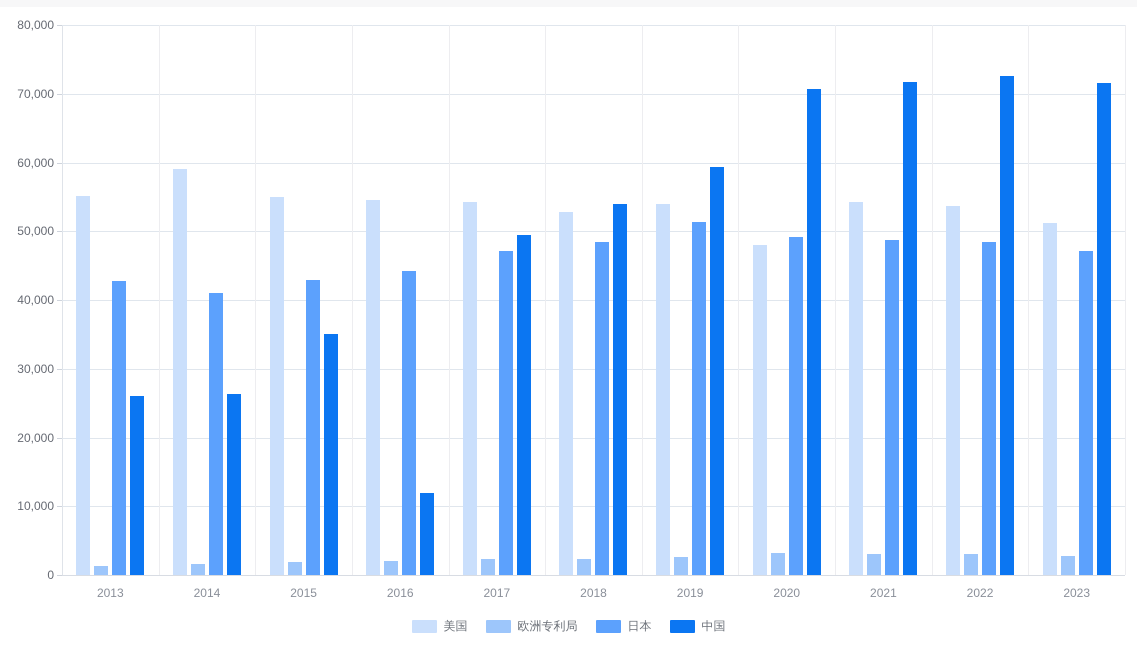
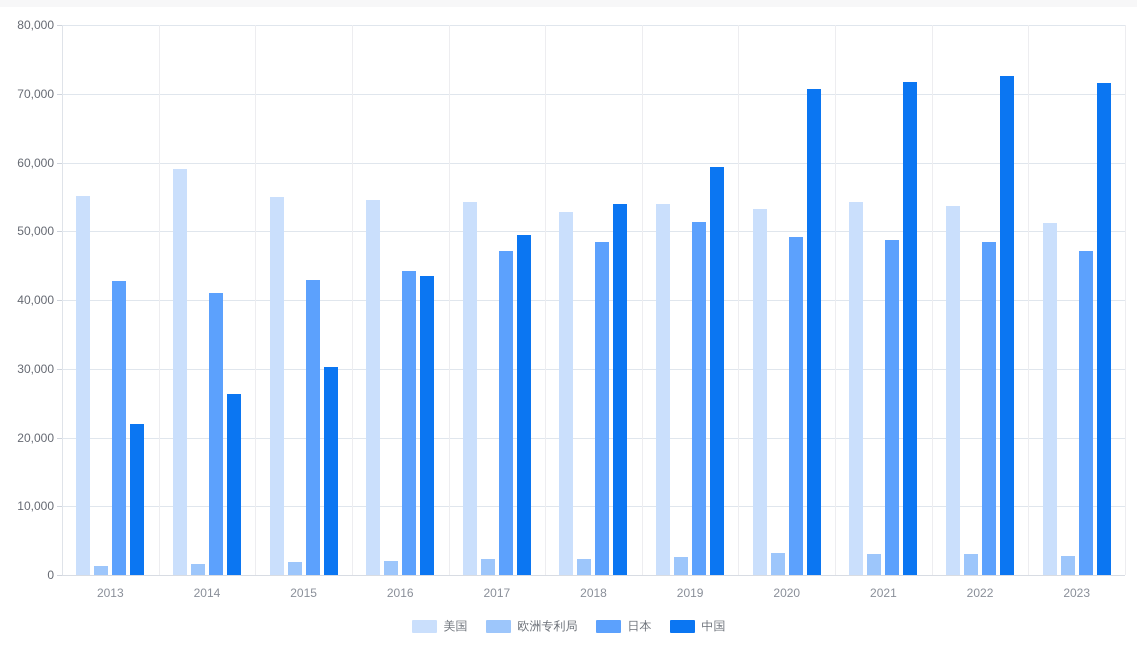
中国/2013: 26000 -> 22000
中国/2015: 35000 -> 30000
中国/2016: 12000 -> 44000
美国/2020: 48000 -> 53000
